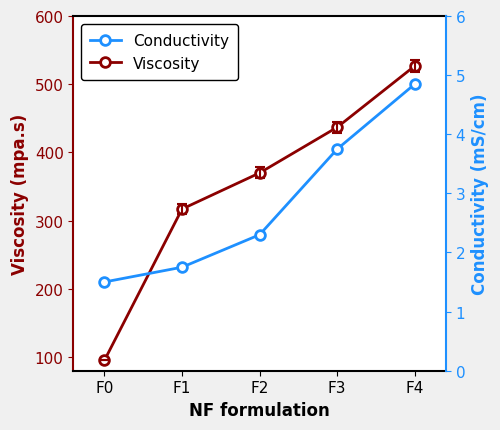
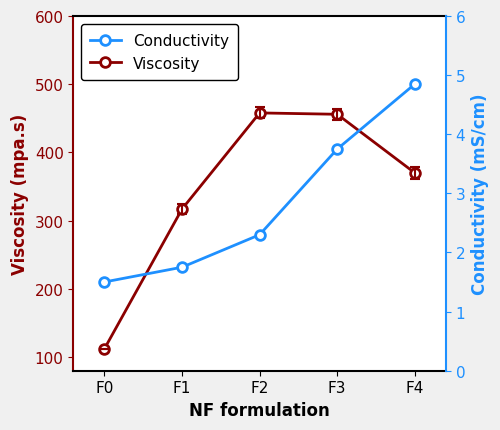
Viscosity/F0: 95 -> 112
Viscosity/F2: 370 -> 458
Viscosity/F3: 437 -> 456
Viscosity/F4: 527 -> 370
